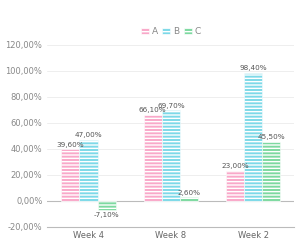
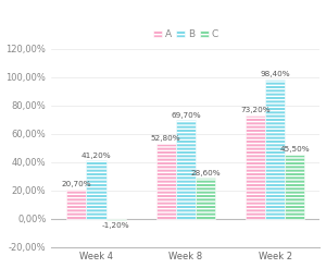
A/Week 4: 39,60% -> 20,70%
B/Week 4: 47,00% -> 41,20%
C/Week 4: -7,10% -> -1,20%
A/Week 8: 66,10% -> 52,80%
C/Week 8: 2,60% -> 28,60%
A/Week 2: 23,00% -> 73,20%
